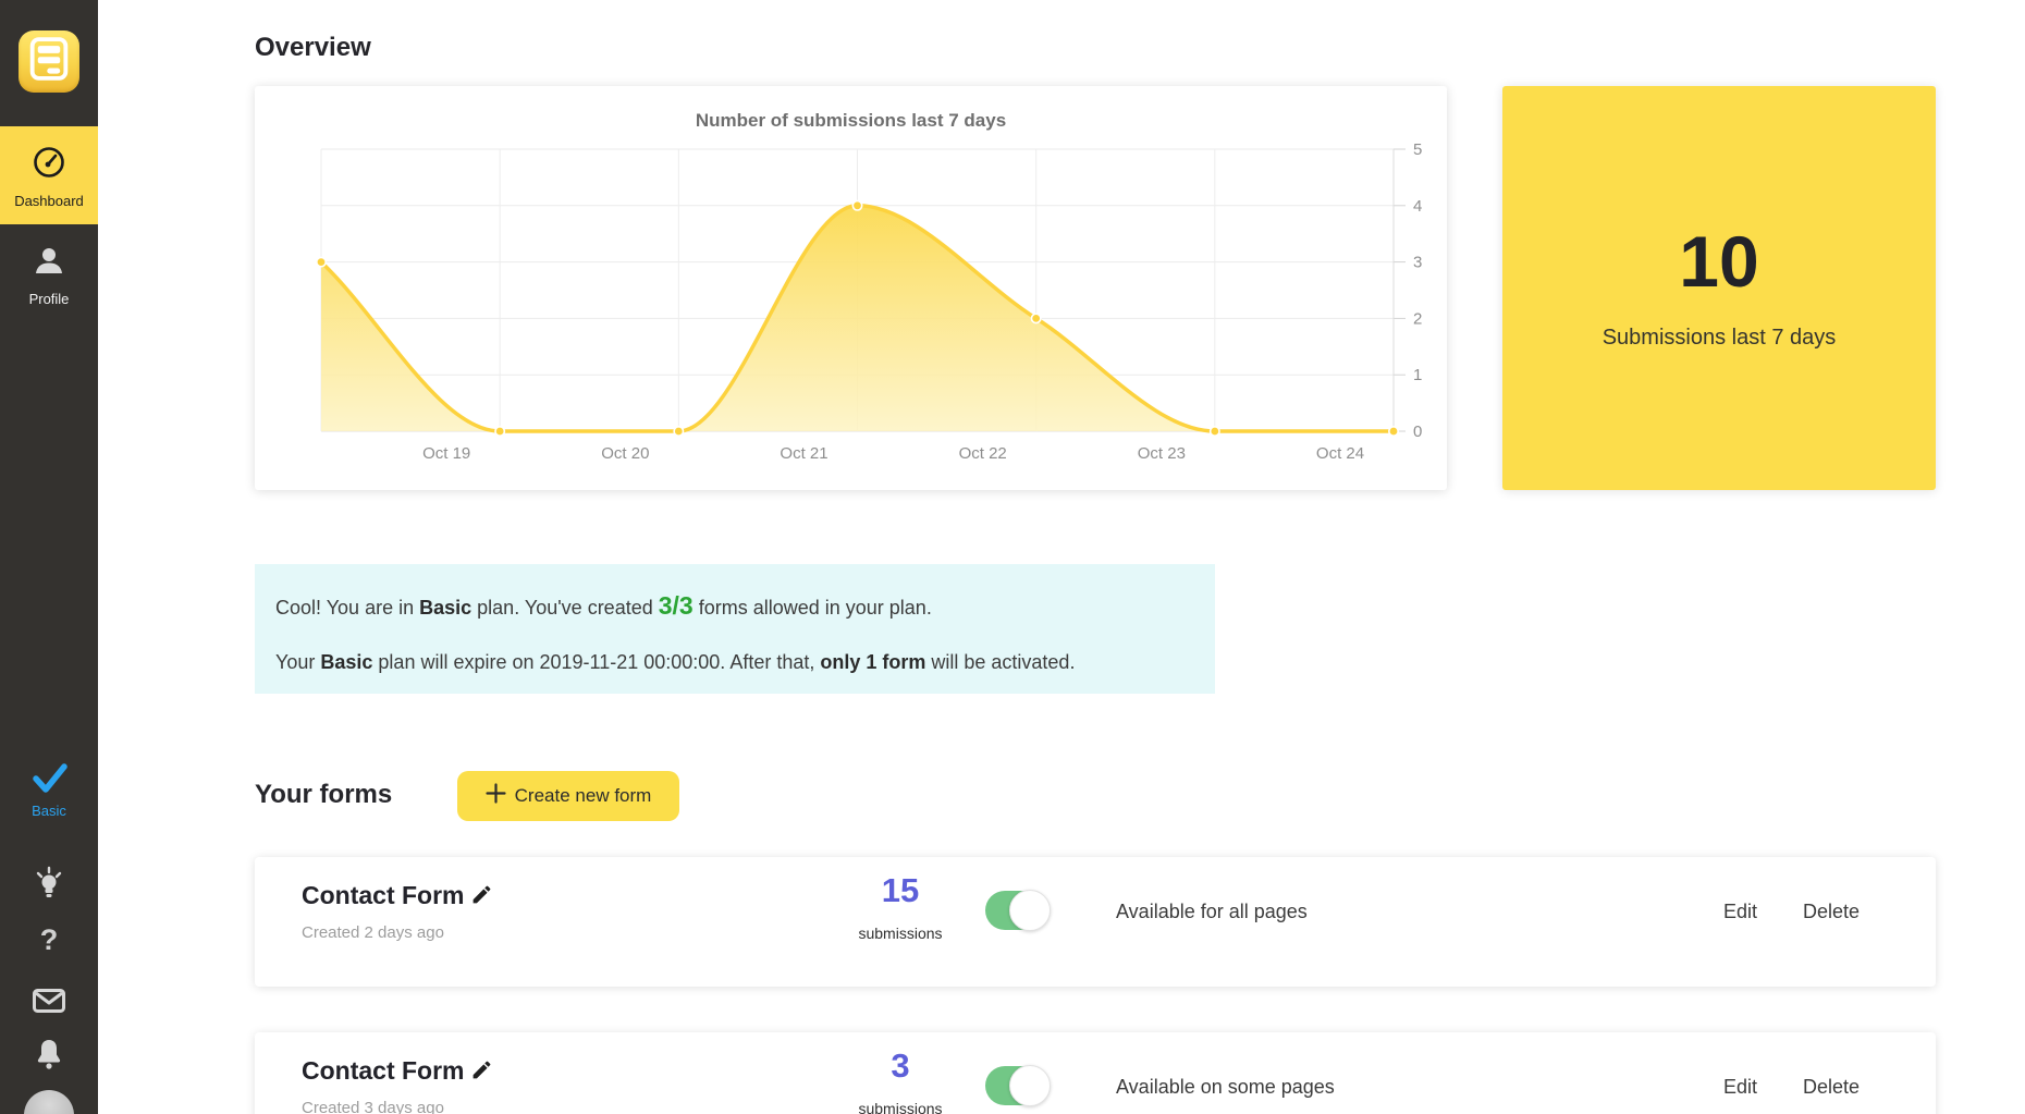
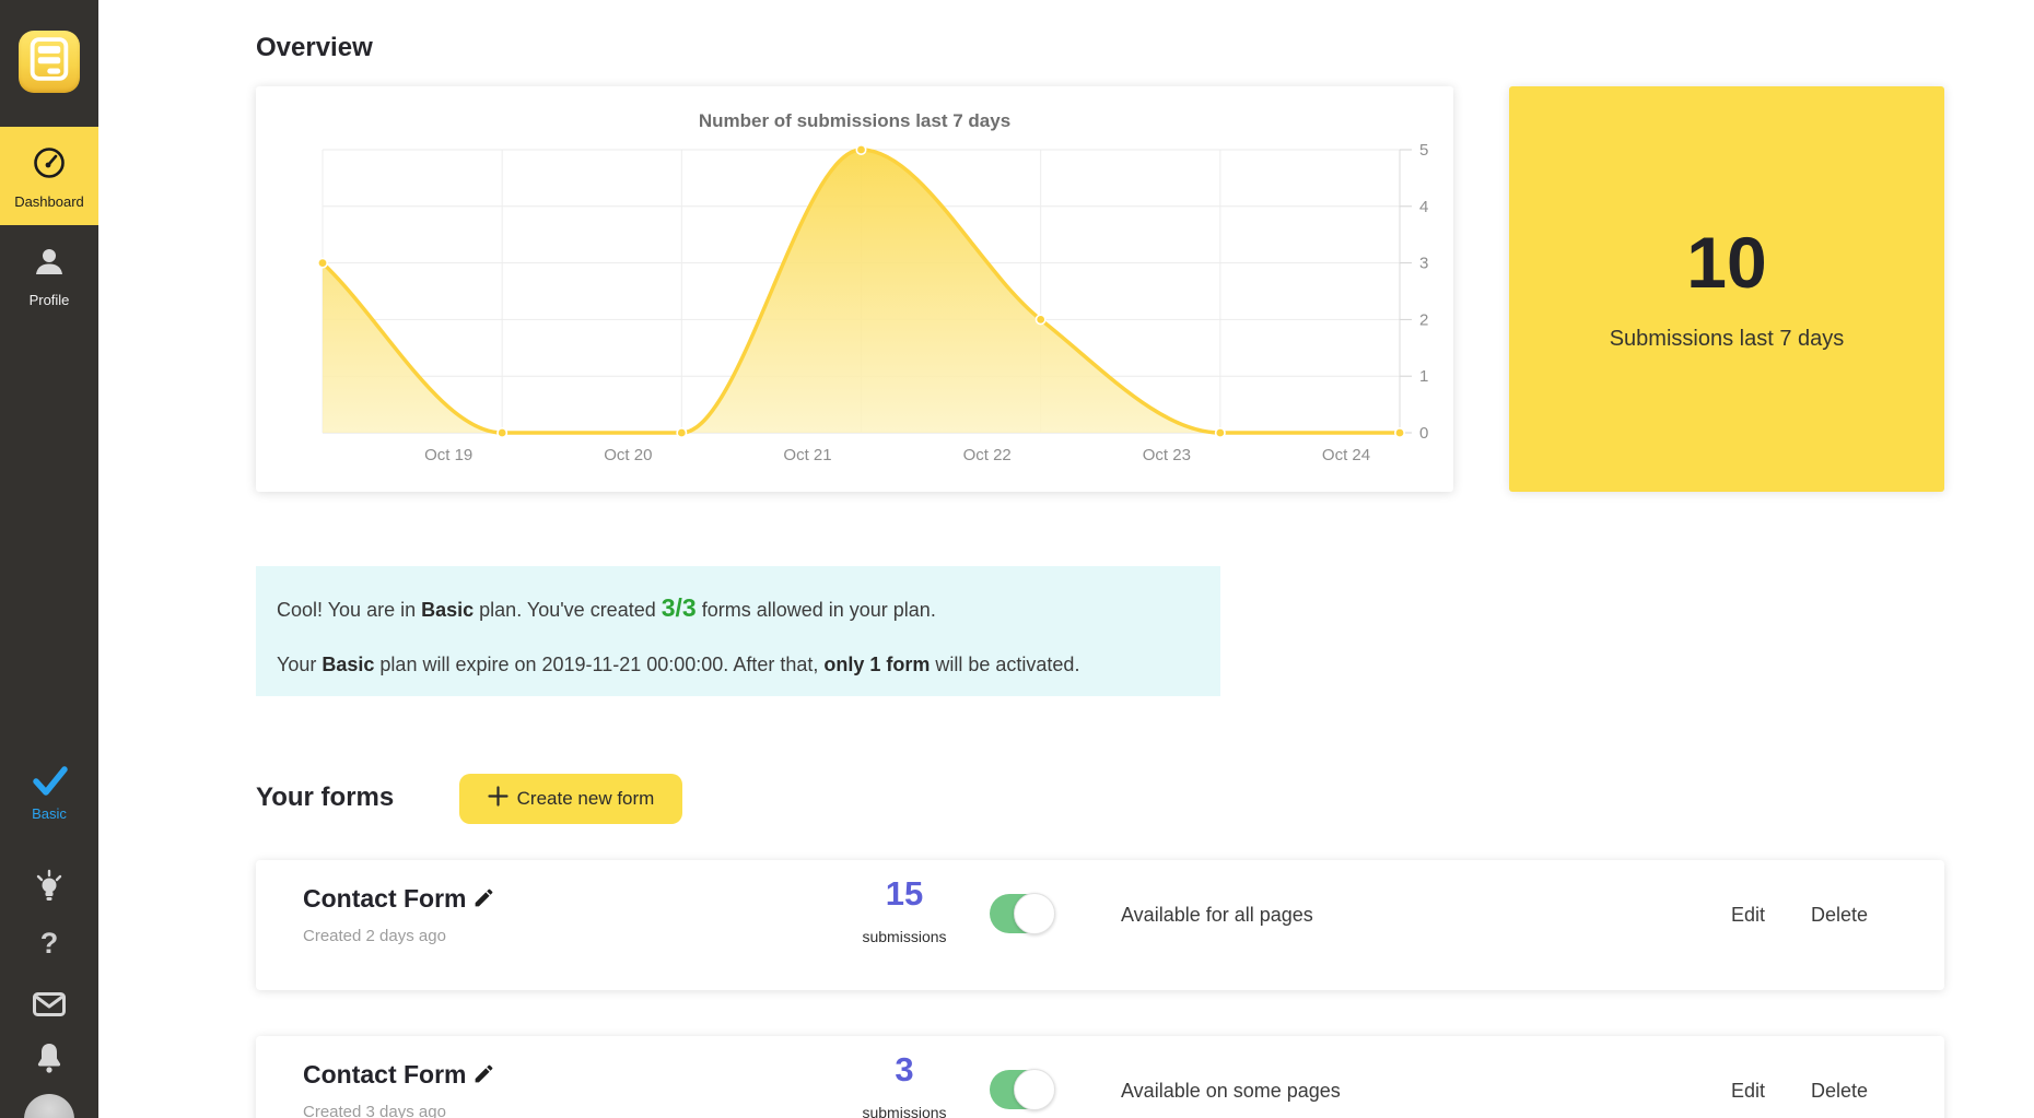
Oct 21: 4 -> 5
